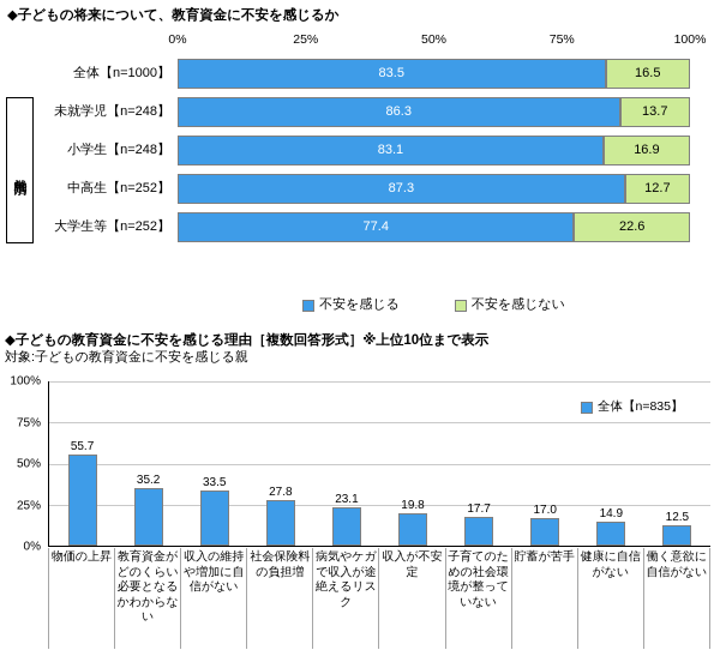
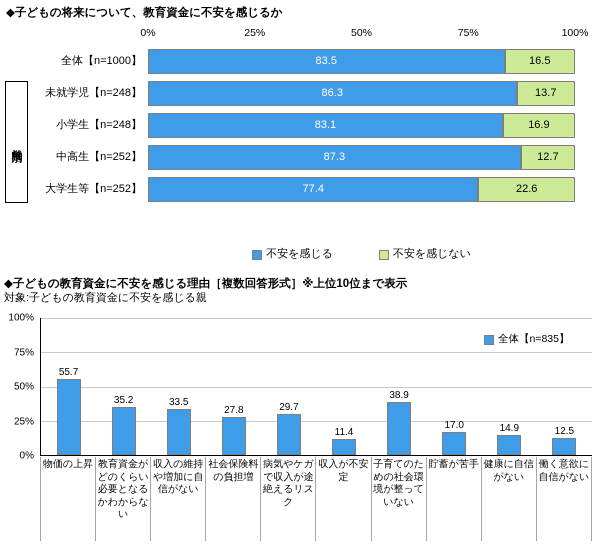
◆子どもの教育資金に不安を感じる理由［複数回答形式］※上位10位まで表示/病気やケガで収入が途絶えるリスク: 23.1 -> 29.7
◆子どもの教育資金に不安を感じる理由［複数回答形式］※上位10位まで表示/収入が不安定: 19.8 -> 11.4
◆子どもの教育資金に不安を感じる理由［複数回答形式］※上位10位まで表示/子育てのための社会環境が整っていない: 17.7 -> 38.9
